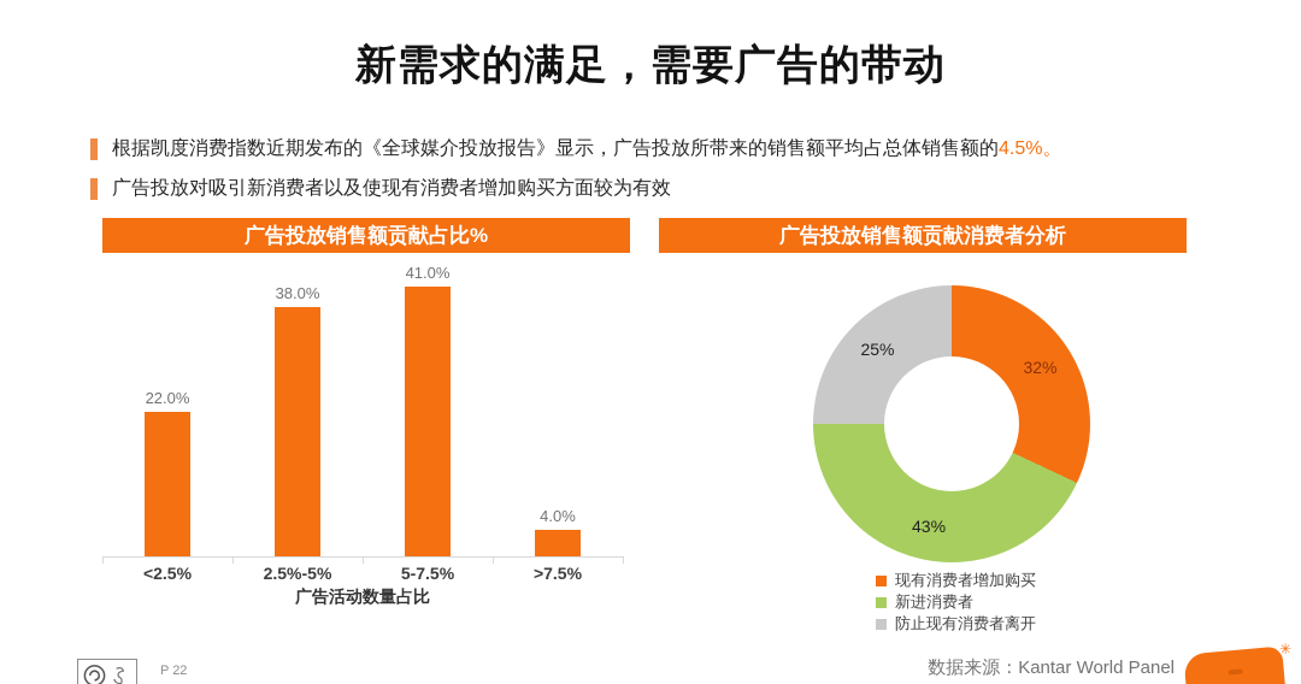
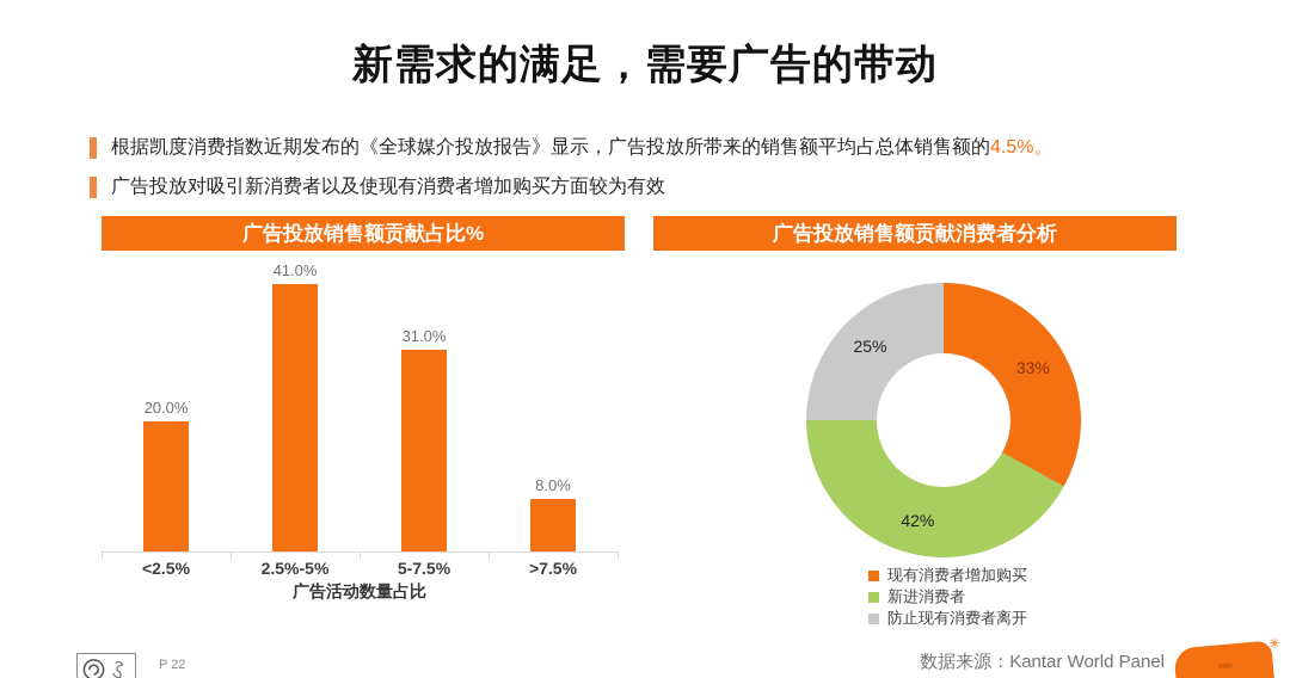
广告投放销售额贡献占比%/<2.5%: 22.0% -> 20.0%
广告投放销售额贡献占比%/2.5%-5%: 38.0% -> 41.0%
广告投放销售额贡献占比%/5-7.5%: 41.0% -> 31.0%
广告投放销售额贡献占比%/>7.5%: 4.0% -> 8.0%
广告投放销售额贡献消费者分析/现有消费者增加购买: 32% -> 33%
广告投放销售额贡献消费者分析/新进消费者: 43% -> 42%
